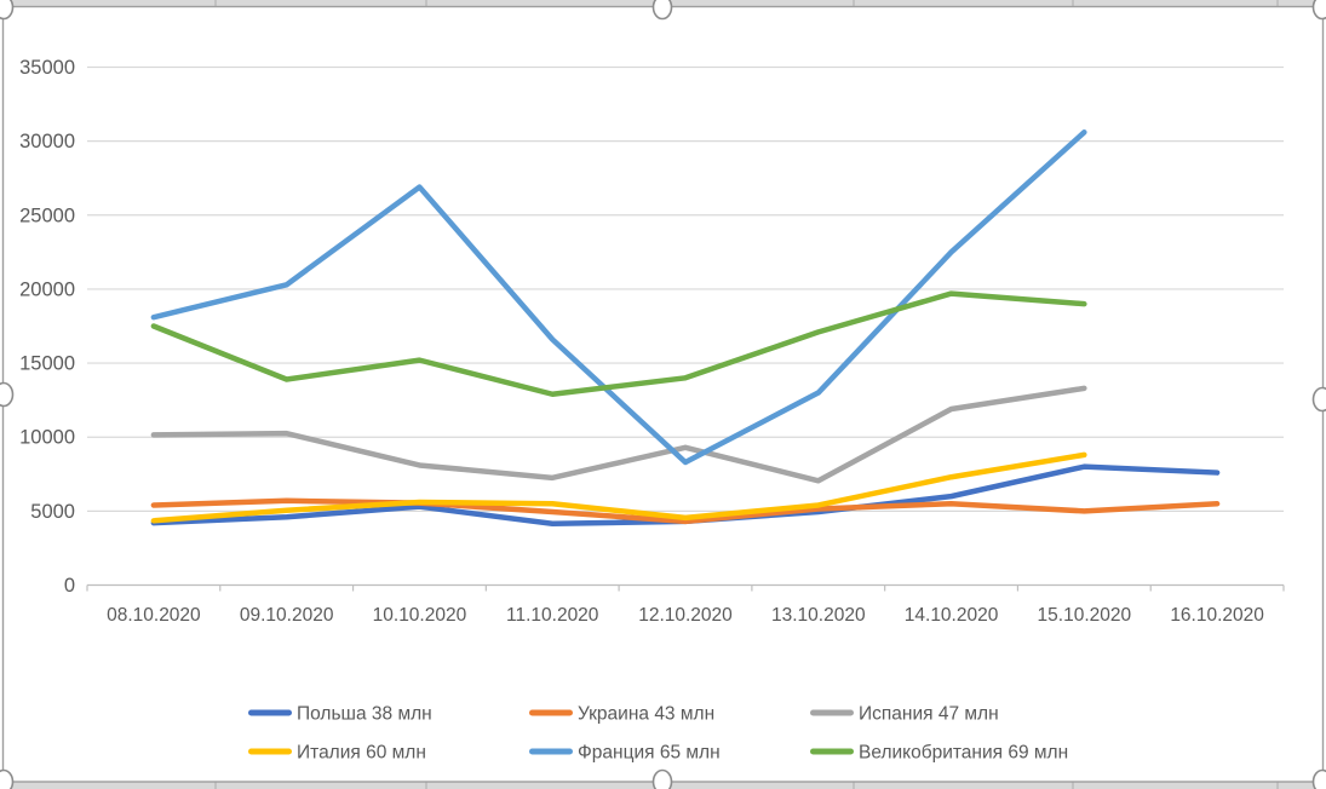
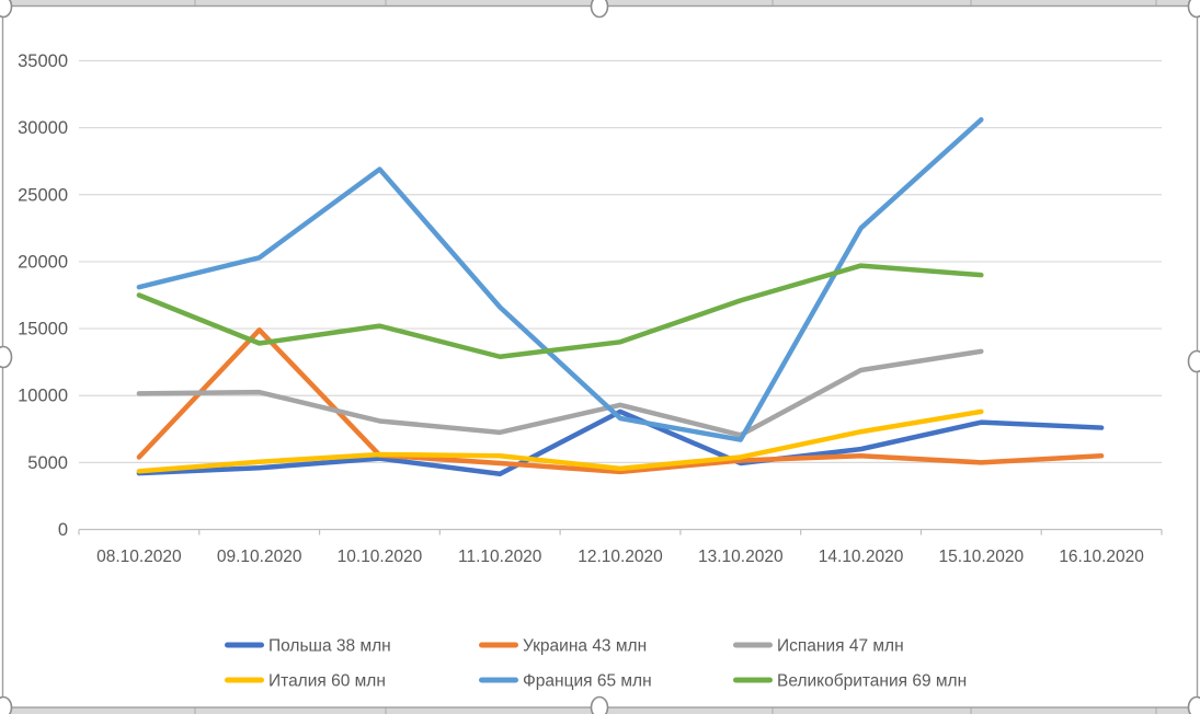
Украина 43 млн/09.10.2020: 5700 -> 14900
Польша 38 млн/12.10.2020: 4300 -> 8800
Франция 65 млн/13.10.2020: 13000 -> 6700
